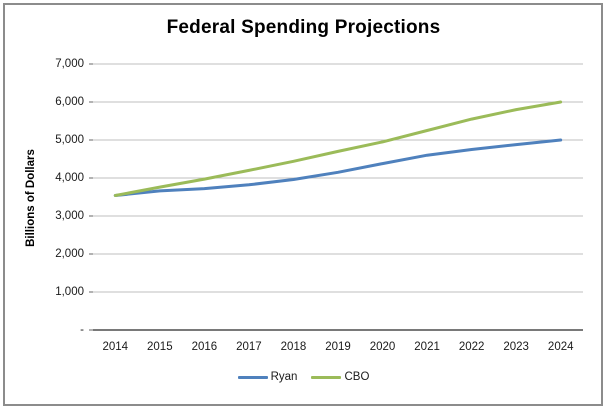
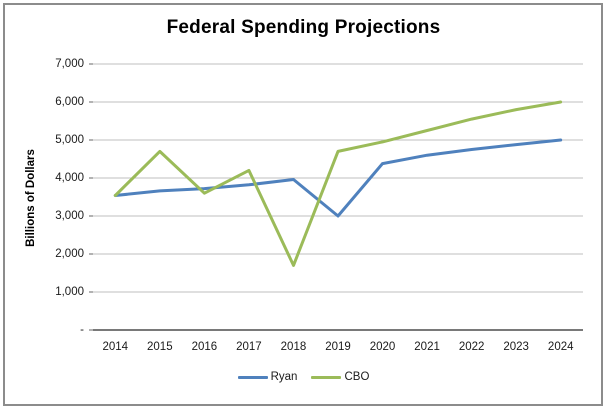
CBO/2015: 3800 -> 4700
CBO/2016: 4000 -> 3600
CBO/2018: 4400 -> 1700
Ryan/2019: 4200 -> 3000
